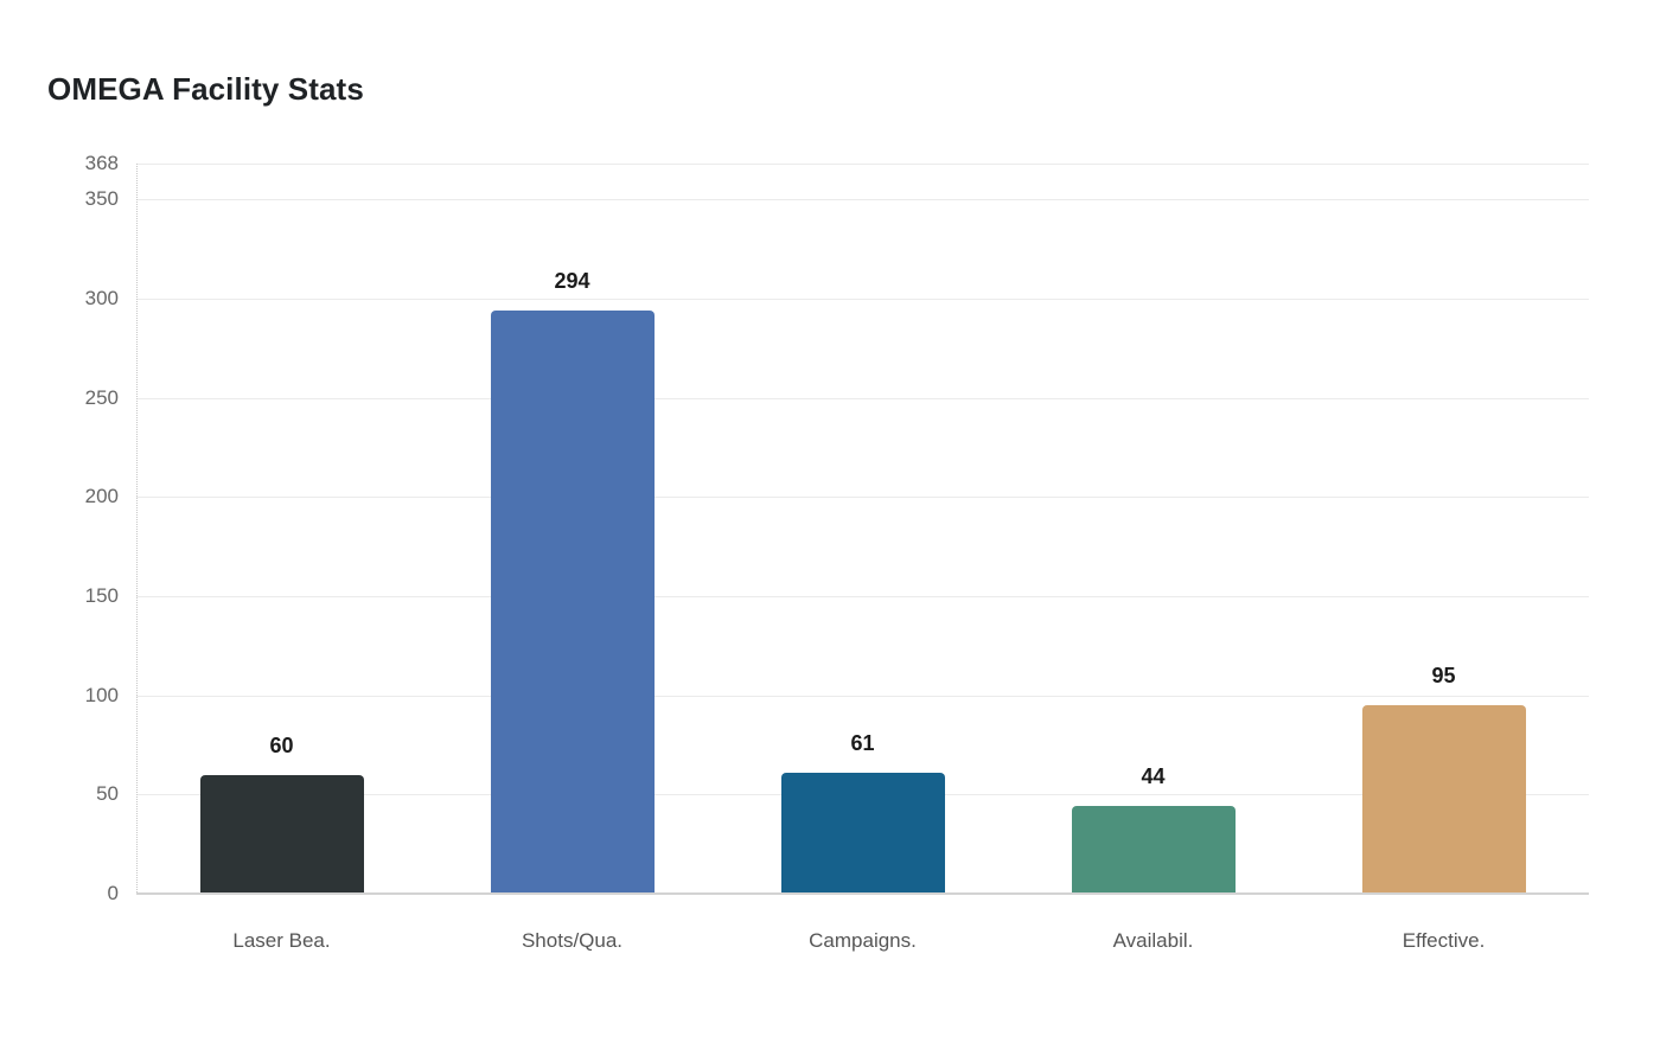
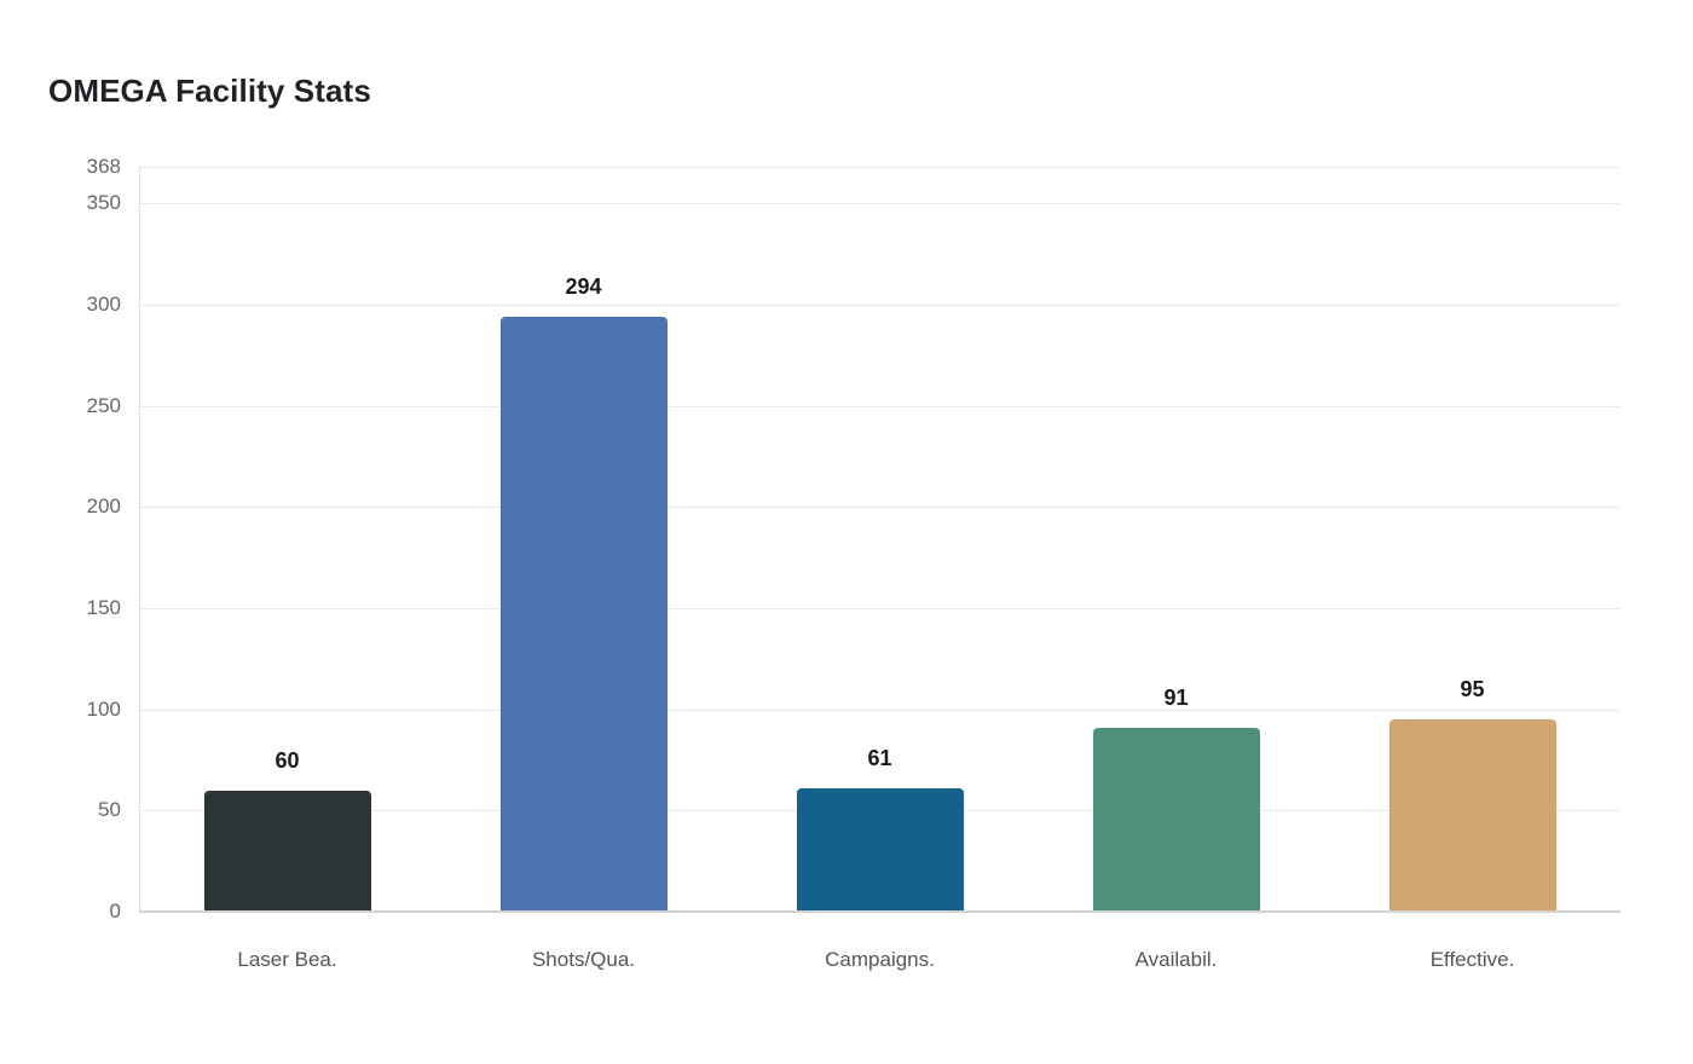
Availabil.: 44 -> 91
